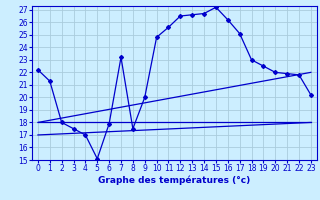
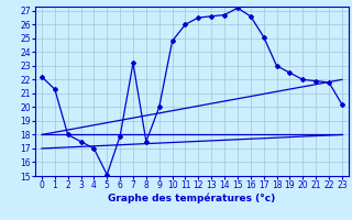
11: 25.6 -> 26.0
16: 26.2 -> 26.6
